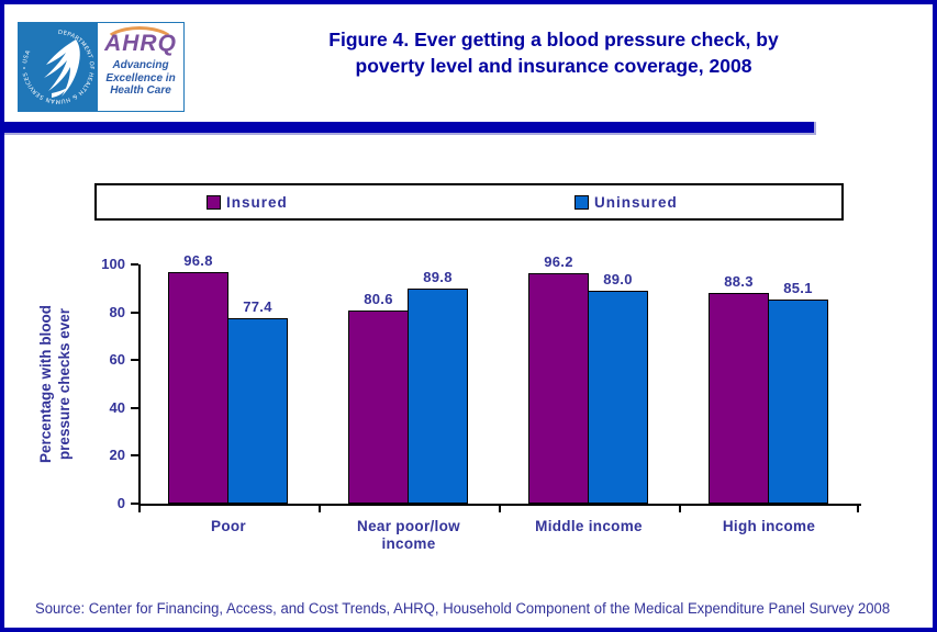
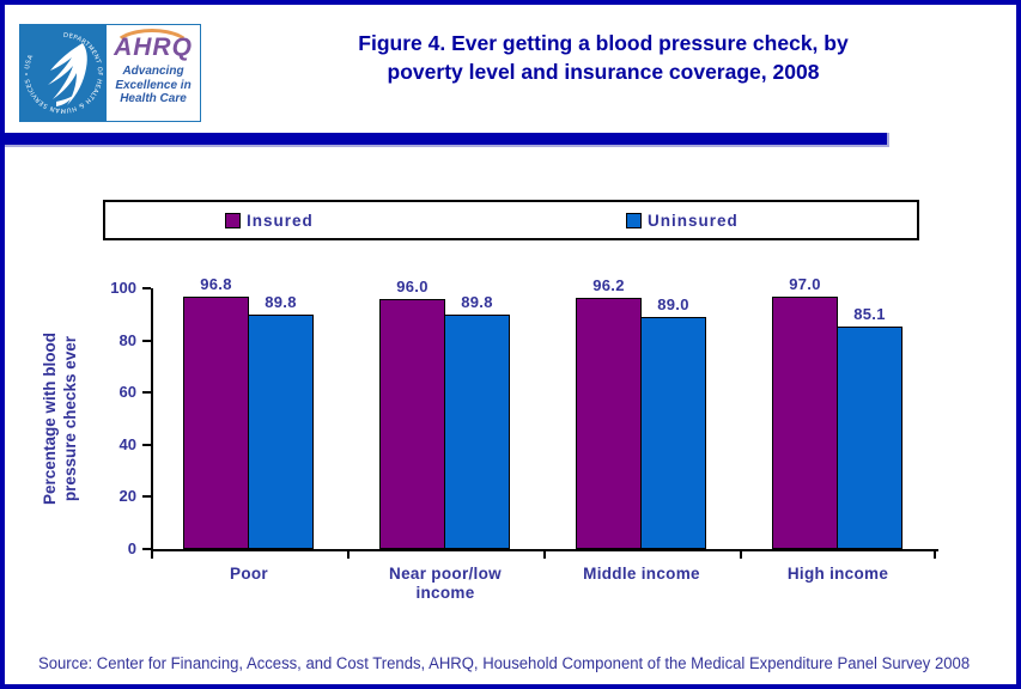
Uninsured/Poor: 77.4 -> 89.8
Insured/Near poor/low income: 80.6 -> 96.0
Insured/High income: 88.3 -> 97.0
